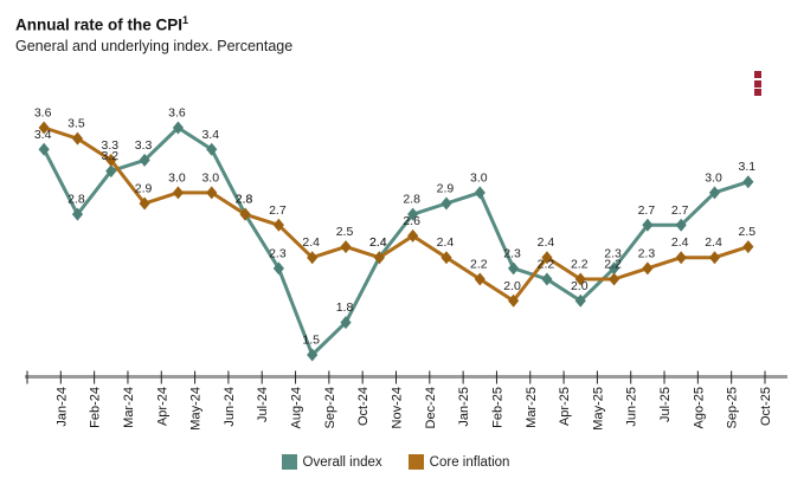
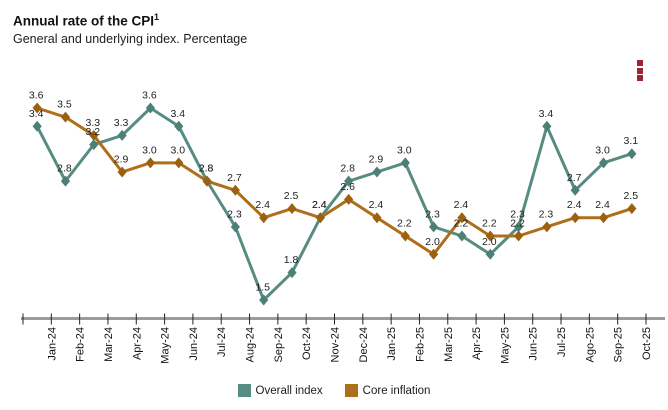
Overall index/Jul-25: 2.7 -> 3.4
